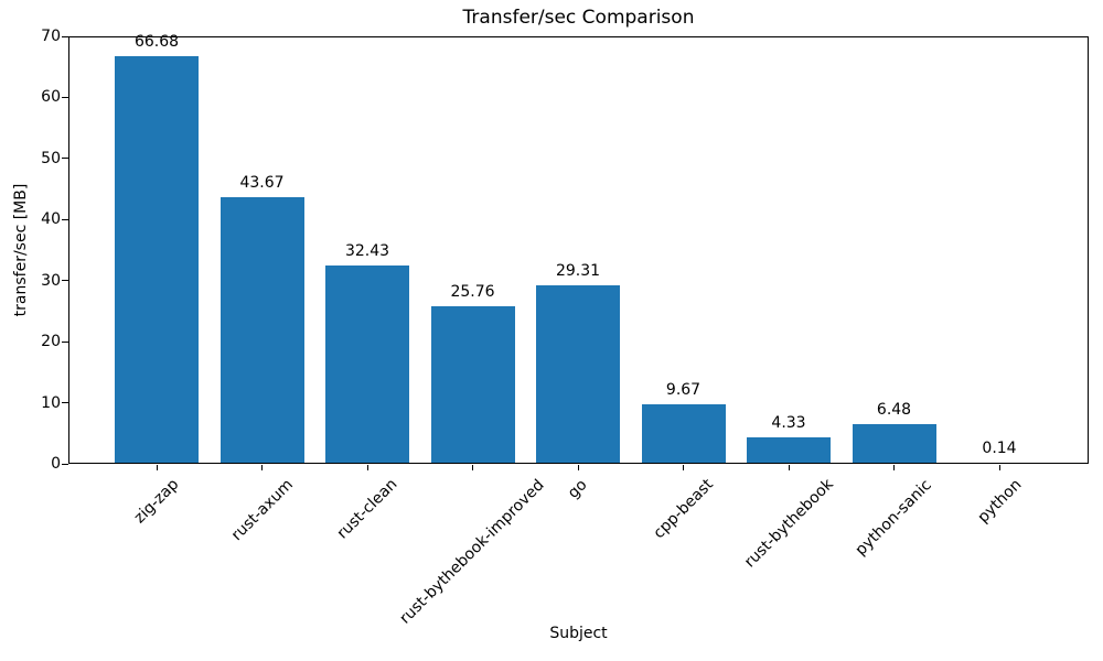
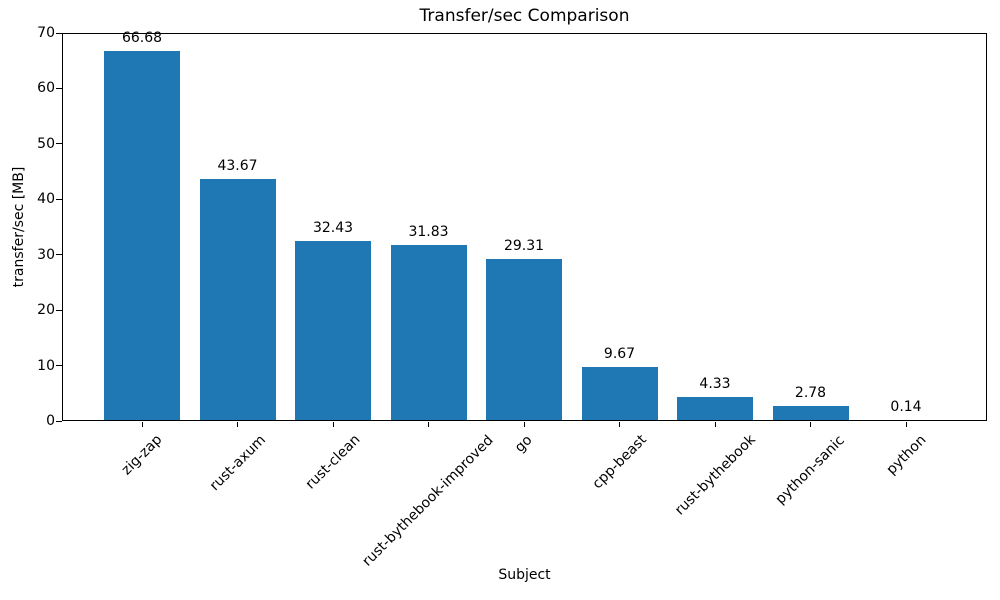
rust-bythebook-improved: 25.76 -> 31.83
python-sanic: 6.48 -> 2.78
